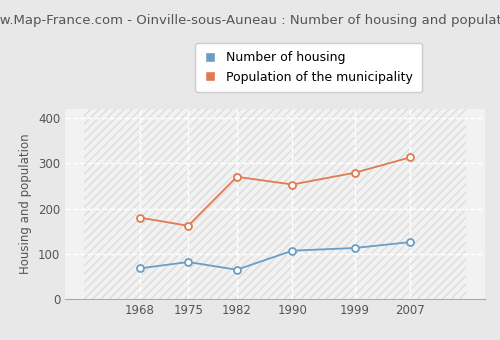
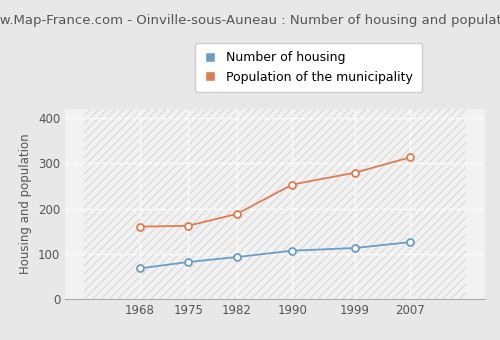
Population of the municipality/1968: 180 -> 160
Number of housing/1982: 65 -> 93
Population of the municipality/1982: 270 -> 188
